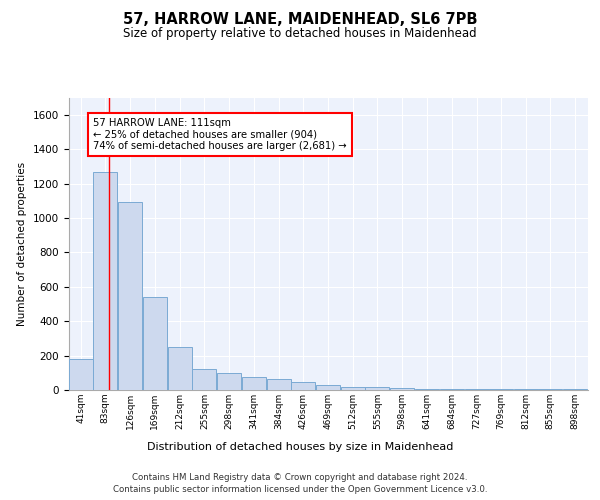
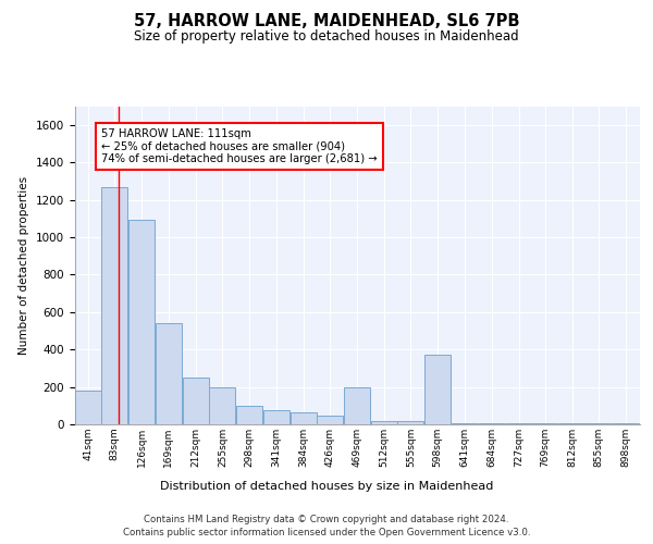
255sqm: 120 -> 200
469sqm: 30 -> 200
598sqm: 10 -> 370
